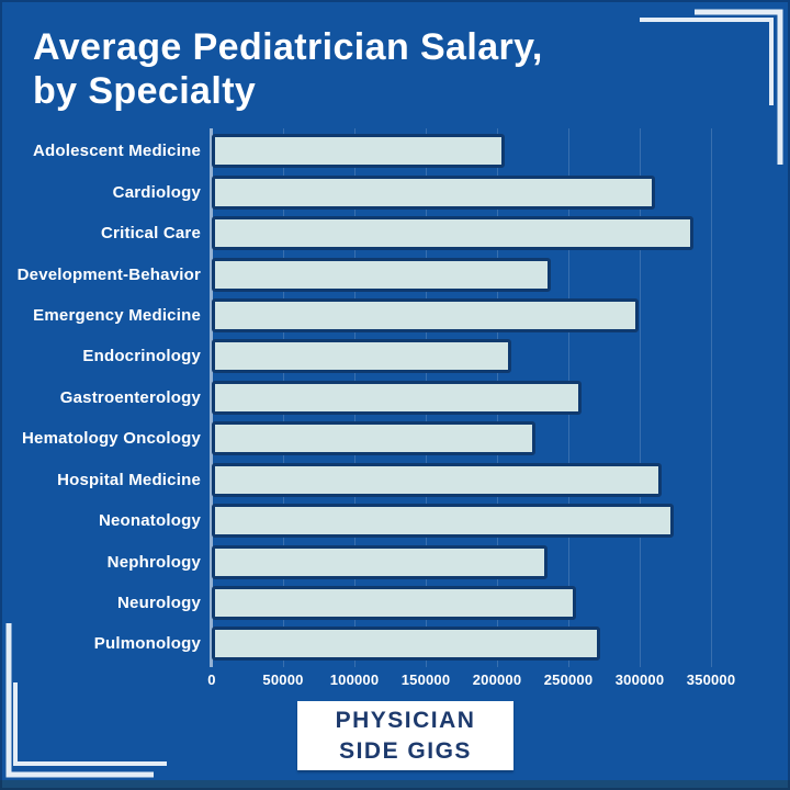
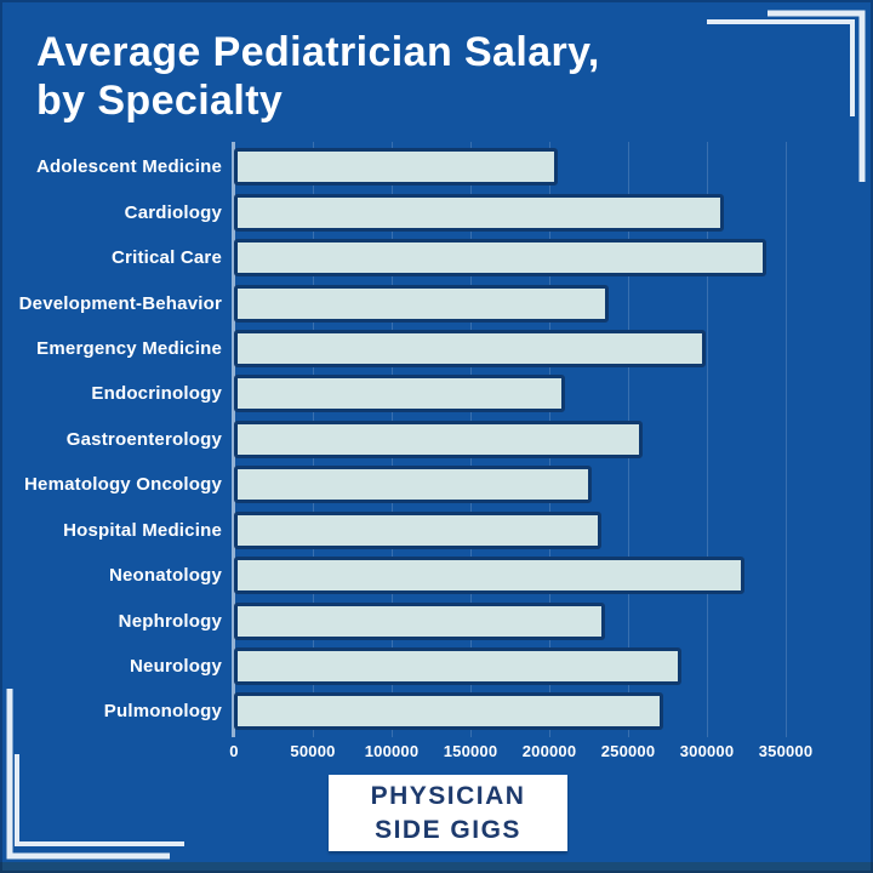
Hospital Medicine: 315000 -> 233000
Neurology: 255000 -> 284000
